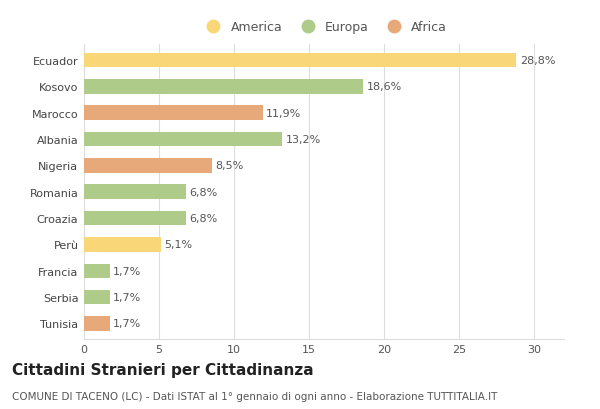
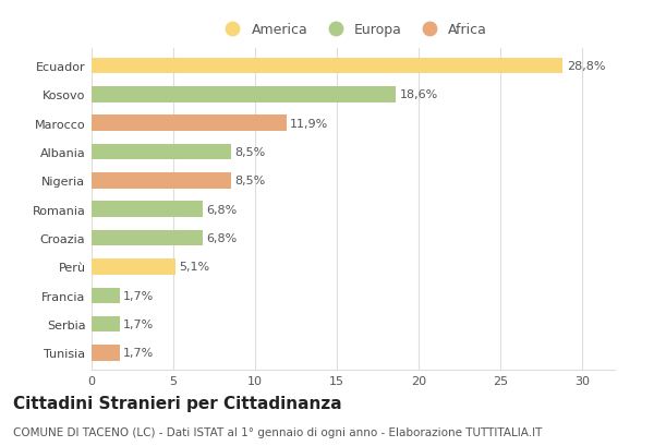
Albania: 13,2% -> 8,5%
